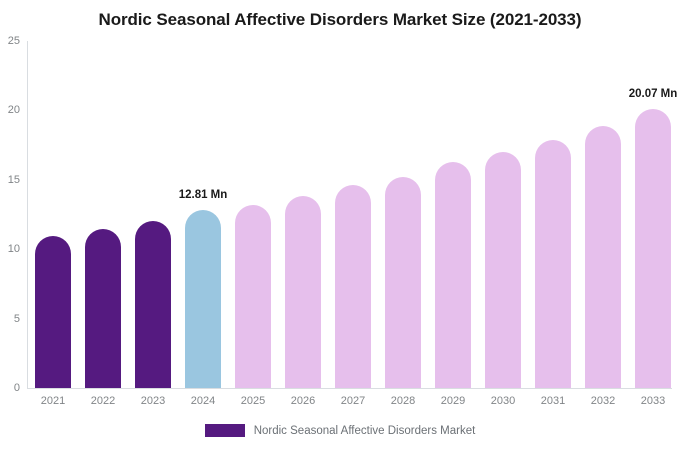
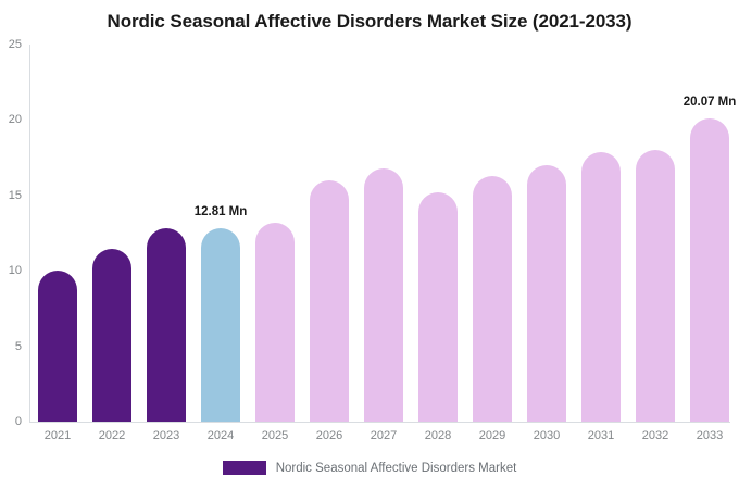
2021: 10.9 -> 10.0
2023: 12.0 -> 12.8
2026: 13.8 -> 16.0
2027: 14.6 -> 16.8
2032: 18.9 -> 18.0
